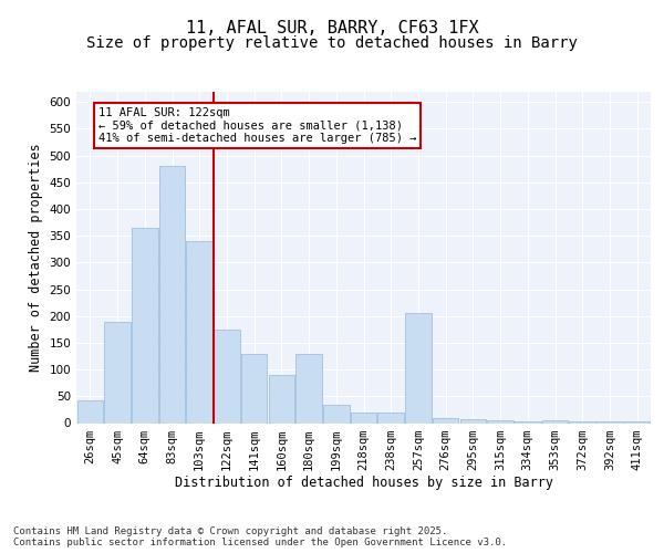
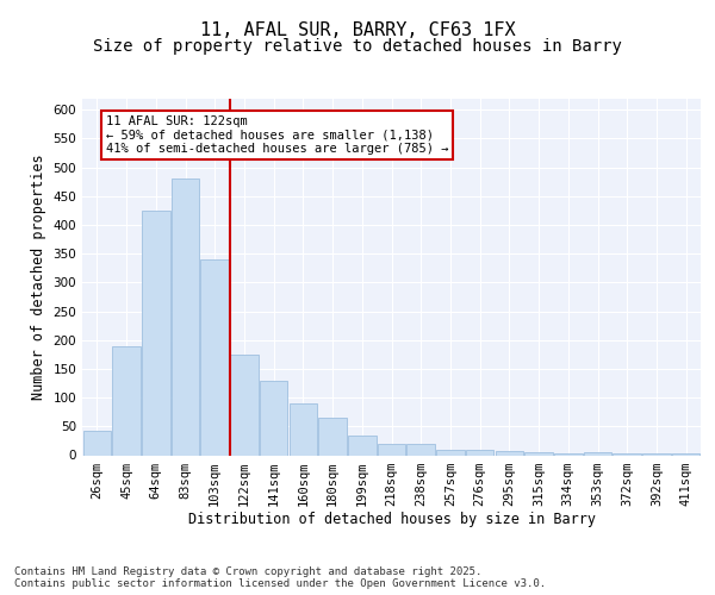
64sqm: 365 -> 425
180sqm: 130 -> 65
257sqm: 205 -> 10
